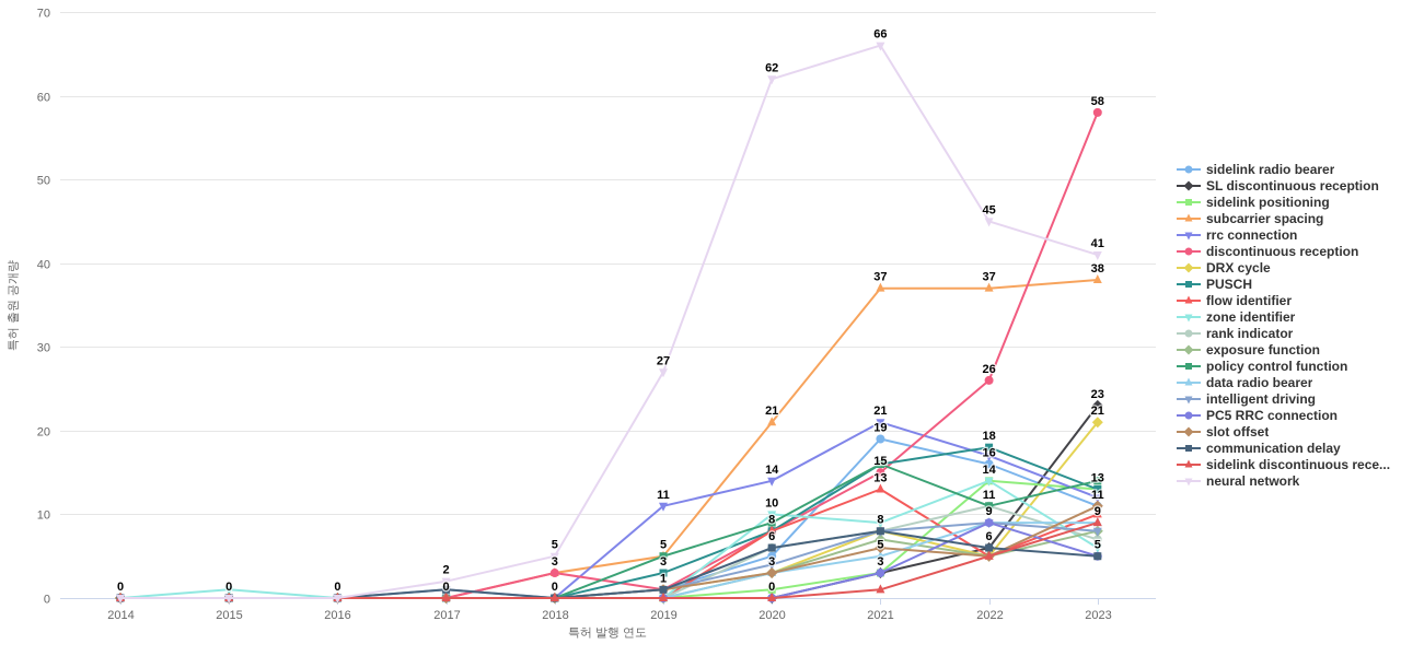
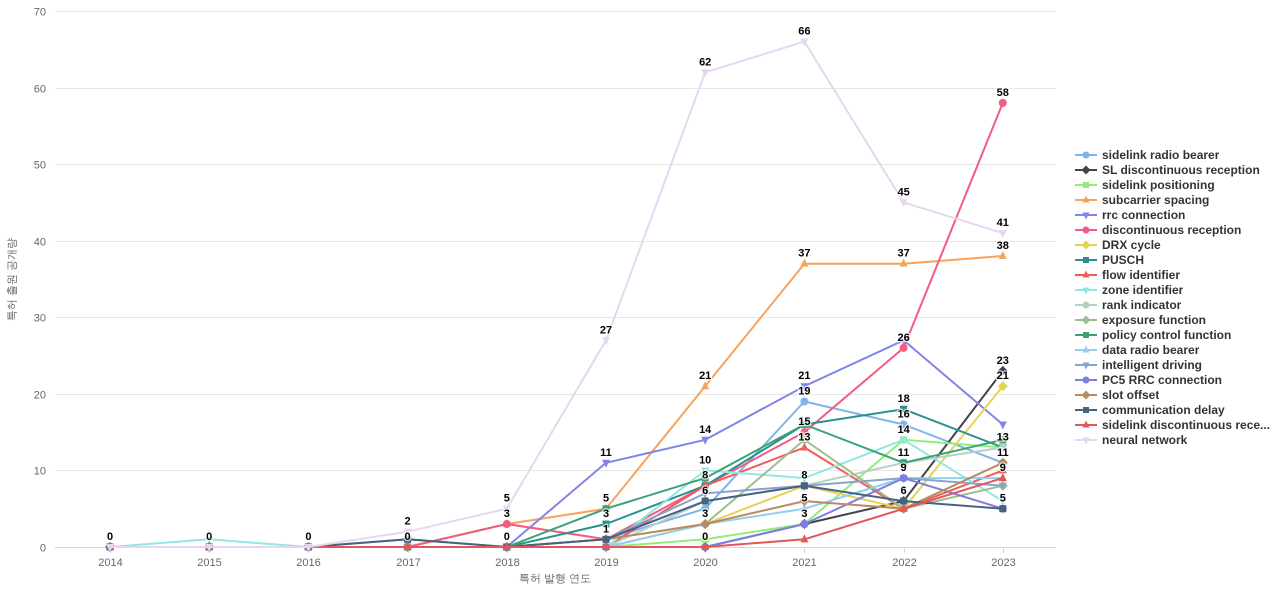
intelligent driving/2020: 4 -> 7
exposure function/2021: 7 -> 14
rrc connection/2022: 17 -> 27
rrc connection/2023: 12 -> 16
rank indicator/2023: 7 -> 13
